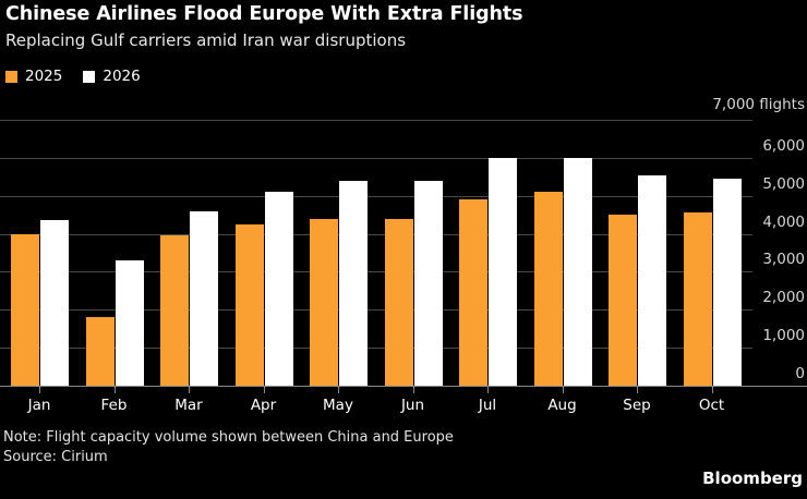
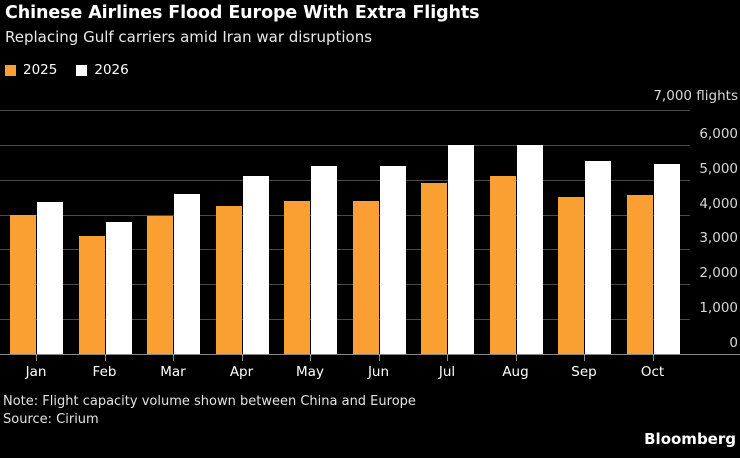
2025/Feb: 1800 -> 3400
2026/Feb: 3300 -> 3800
